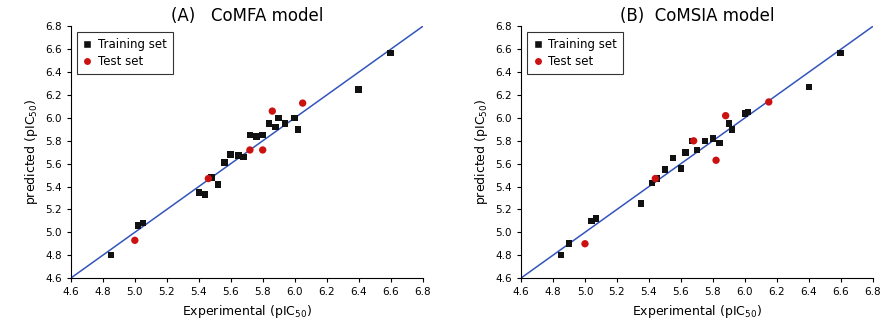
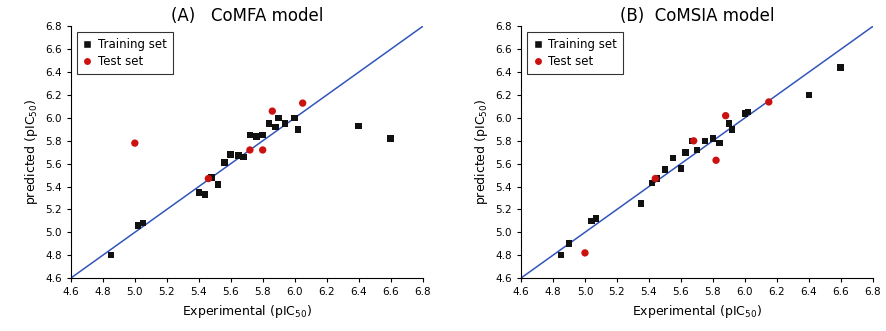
(A) CoMFA model/Test set/5.0: 4.93 -> 5.78
(A) CoMFA model/Training set/6.4: 6.25 -> 5.93
(A) CoMFA model/Training set/6.6: 6.57 -> 5.82
(B) CoMSIA model/Test set/5.0: 4.90 -> 4.82
(B) CoMSIA model/Training set/6.4: 6.27 -> 6.20
(B) CoMSIA model/Training set/6.6: 6.57 -> 6.44
